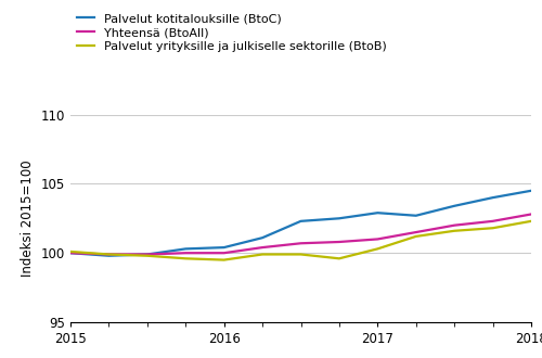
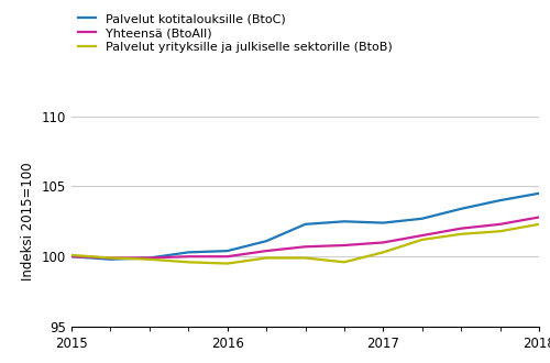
Palvelut kotitalouksille (BtoC)/2017: 102.9 -> 102.4
